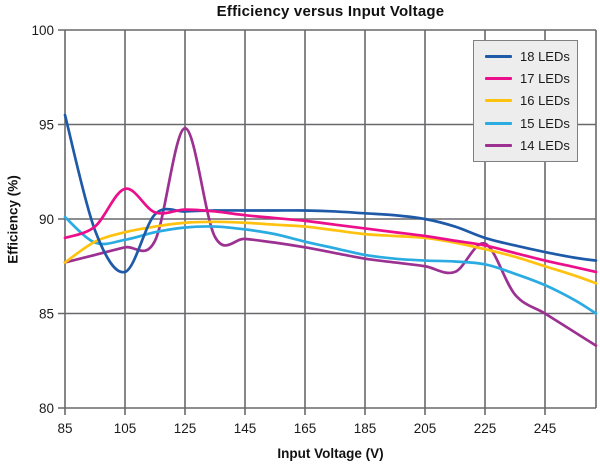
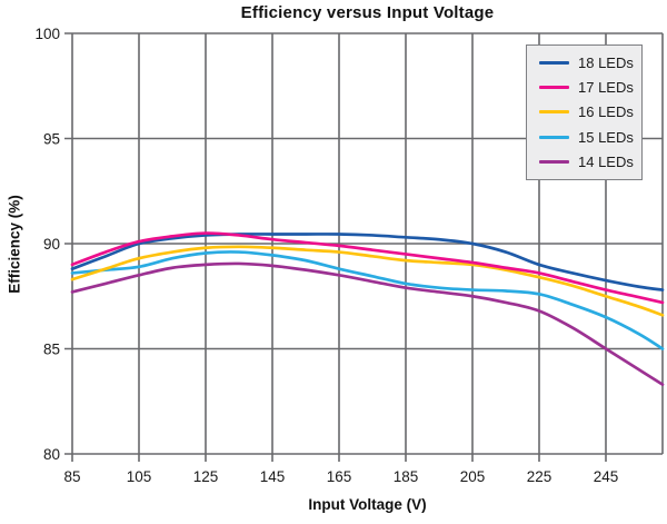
18 LEDs/85: 95.5 -> 88.8
16 LEDs/85: 87.7 -> 88.3
15 LEDs/85: 90.1 -> 88.6
18 LEDs/105: 87.2 -> 90.0
17 LEDs/105: 91.6 -> 90.1
14 LEDs/125: 94.8 -> 89.0
14 LEDs/225: 88.7 -> 86.8
